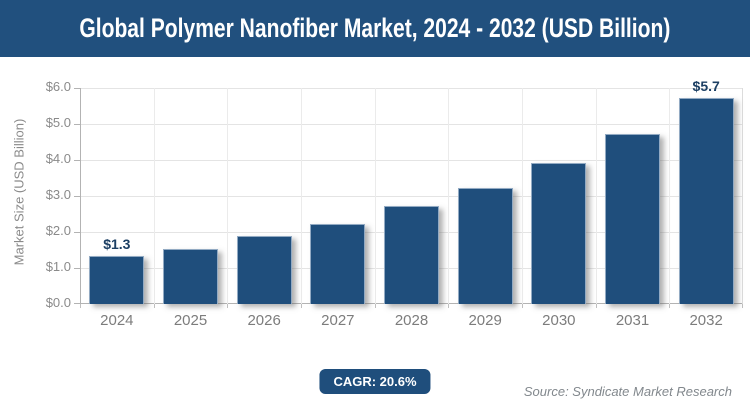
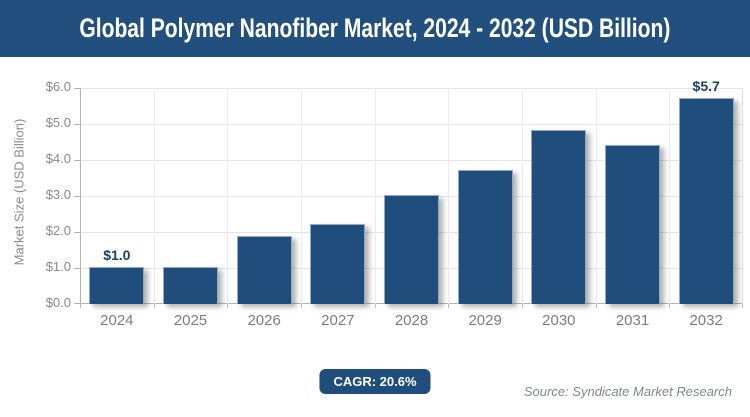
2024: $1.3 -> $1.0
2025: $1.5 -> $1.0
2028: $2.7 -> $3.0
2029: $3.2 -> $3.7
2030: $3.9 -> $4.8
2031: $4.7 -> $4.4
